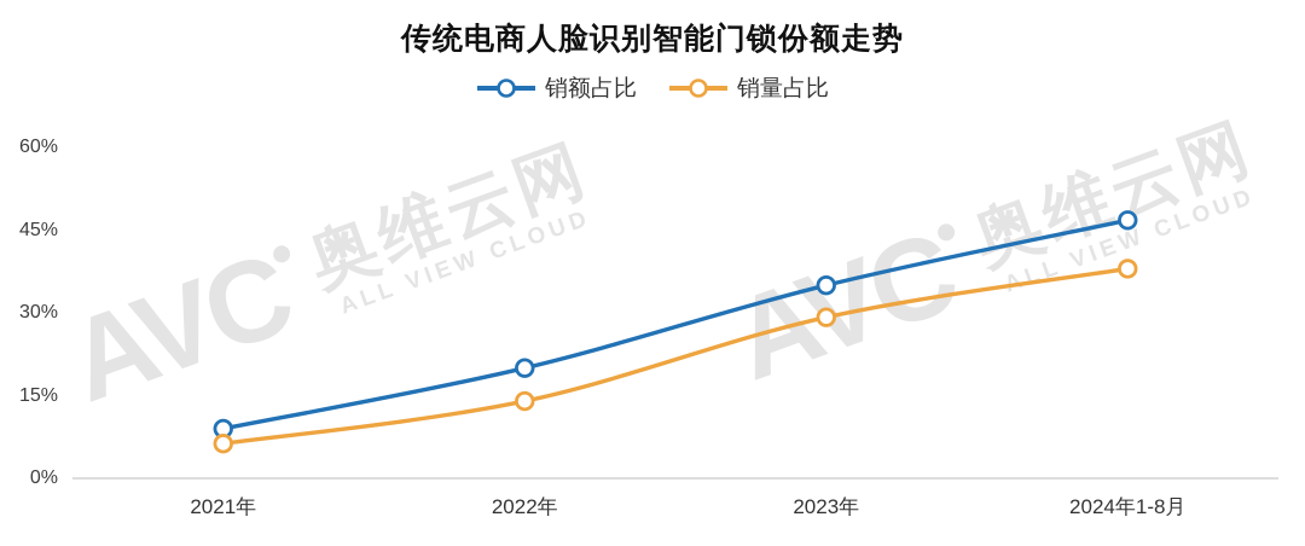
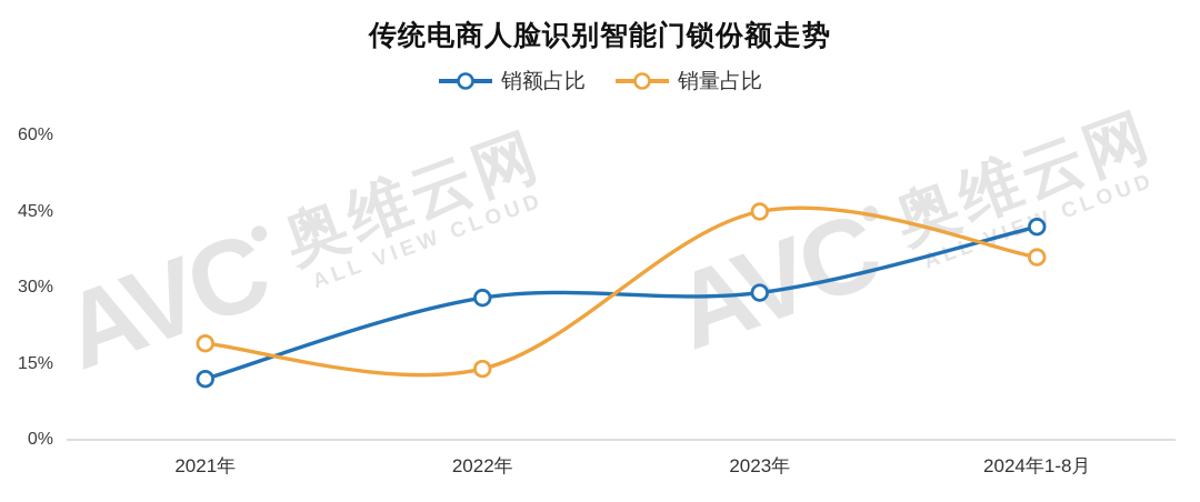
销额占比/2021年: 9% -> 12%
销量占比/2021年: 6% -> 19%
销额占比/2022年: 20% -> 28%
销额占比/2023年: 35% -> 29%
销量占比/2023年: 29% -> 45%
销额占比/2024年1-8月: 47% -> 42%
销量占比/2024年1-8月: 38% -> 36%
